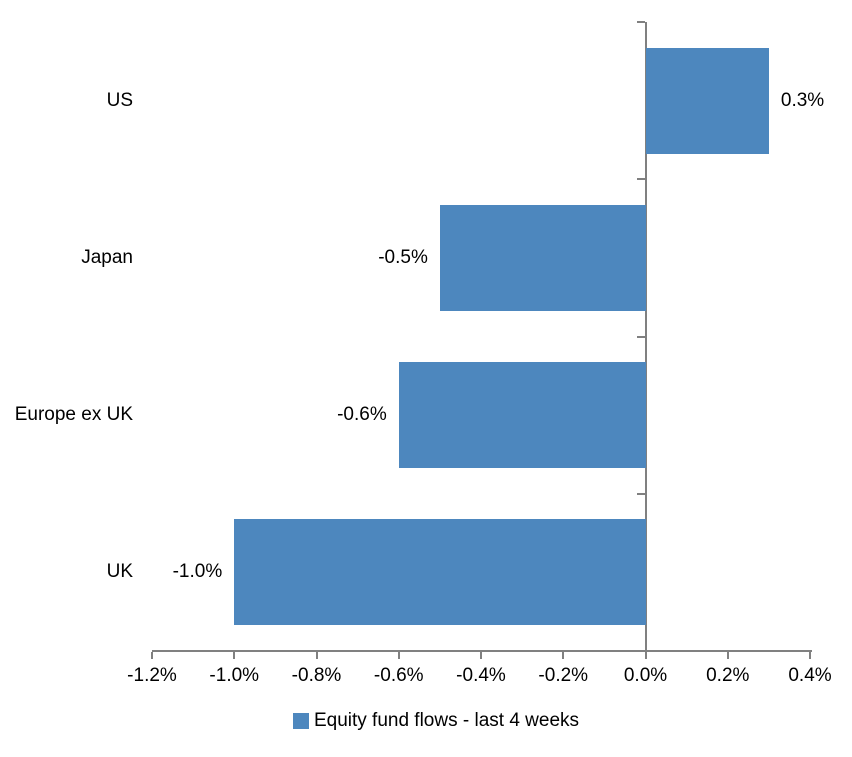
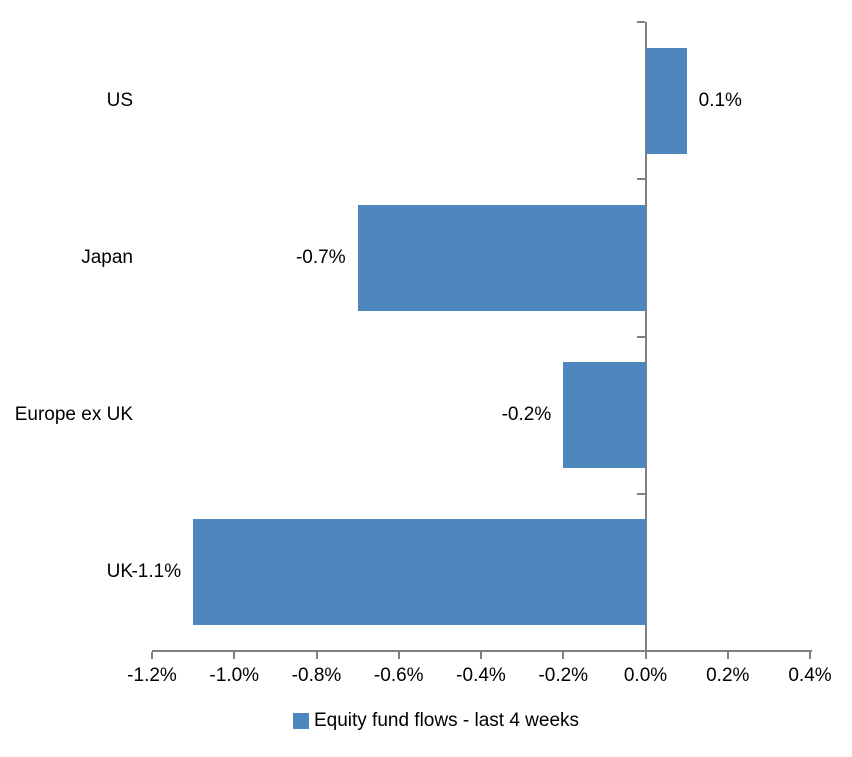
US: 0.3% -> 0.1%
Japan: -0.5% -> -0.7%
Europe ex UK: -0.6% -> -0.2%
UK: -1.0% -> -1.1%
